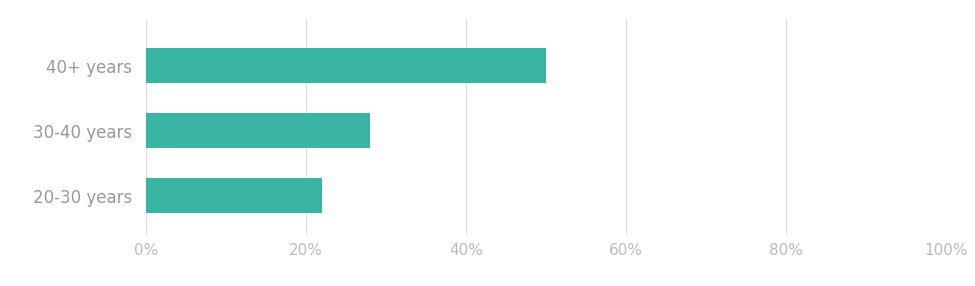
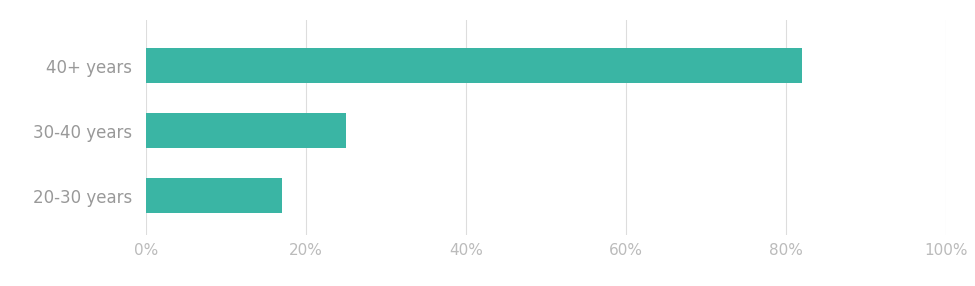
40+ years: 50% -> 82%
30-40 years: 28% -> 25%
20-30 years: 22% -> 17%
